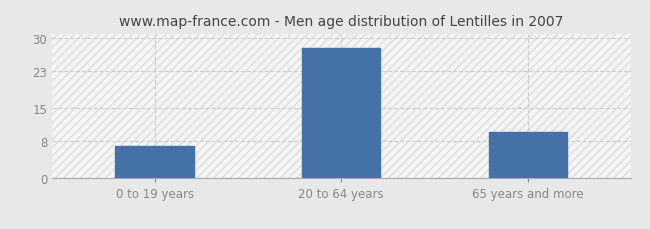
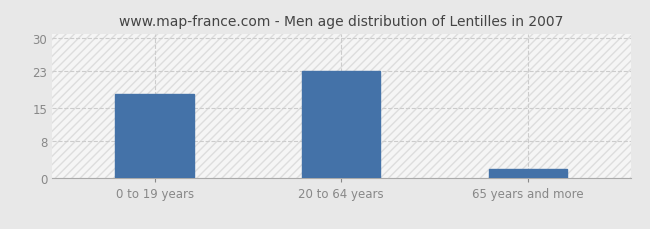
0 to 19 years: 7 -> 18
20 to 64 years: 28 -> 23
65 years and more: 10 -> 2
